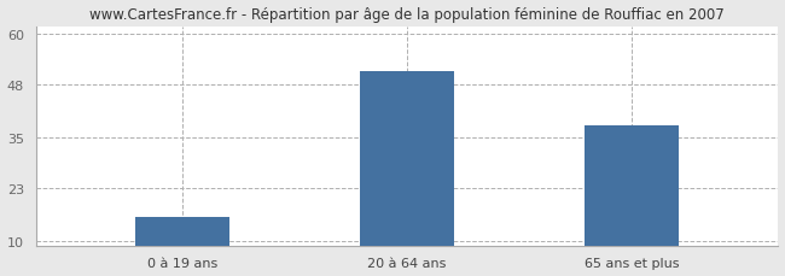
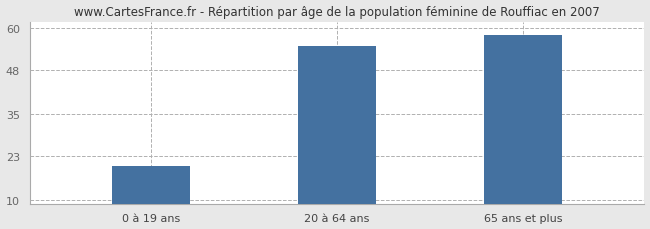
0 à 19 ans: 16 -> 20
20 à 64 ans: 51 -> 55
65 ans et plus: 38 -> 58
